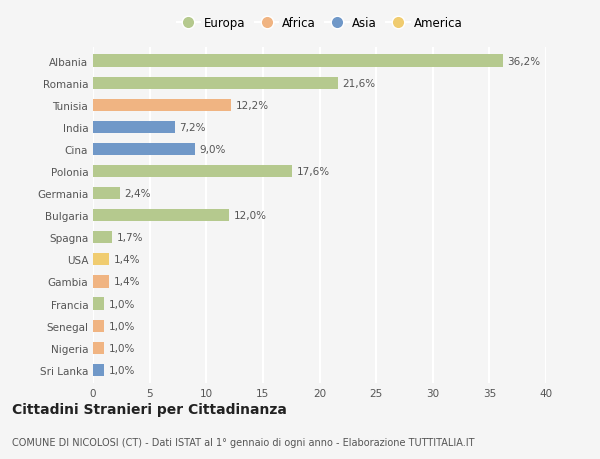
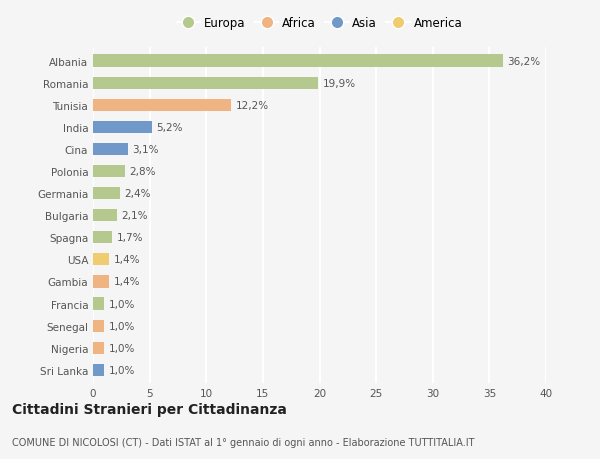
Romania: 21,6% -> 19,9%
India: 7,2% -> 5,2%
Cina: 9,0% -> 3,1%
Polonia: 17,6% -> 2,8%
Bulgaria: 12,0% -> 2,1%
